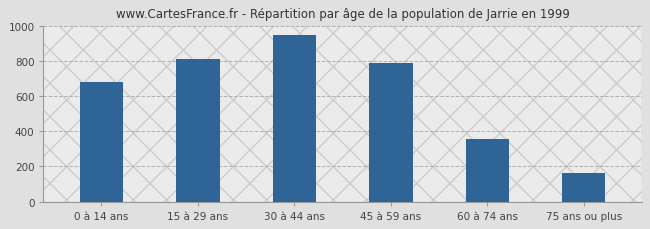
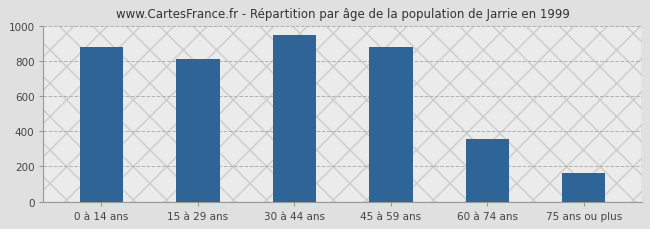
0 à 14 ans: 680 -> 880
45 à 59 ans: 790 -> 880
